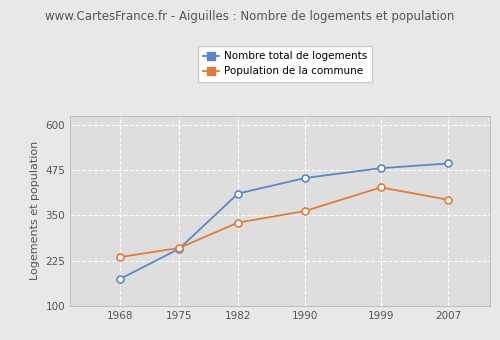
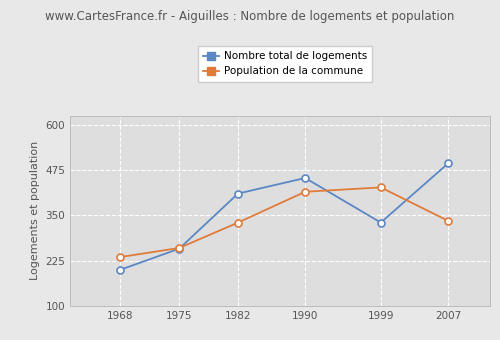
Nombre total de logements/1968: 175 -> 200
Population de la commune/1990: 362 -> 415
Nombre total de logements/1999: 480 -> 330
Population de la commune/2007: 393 -> 335
